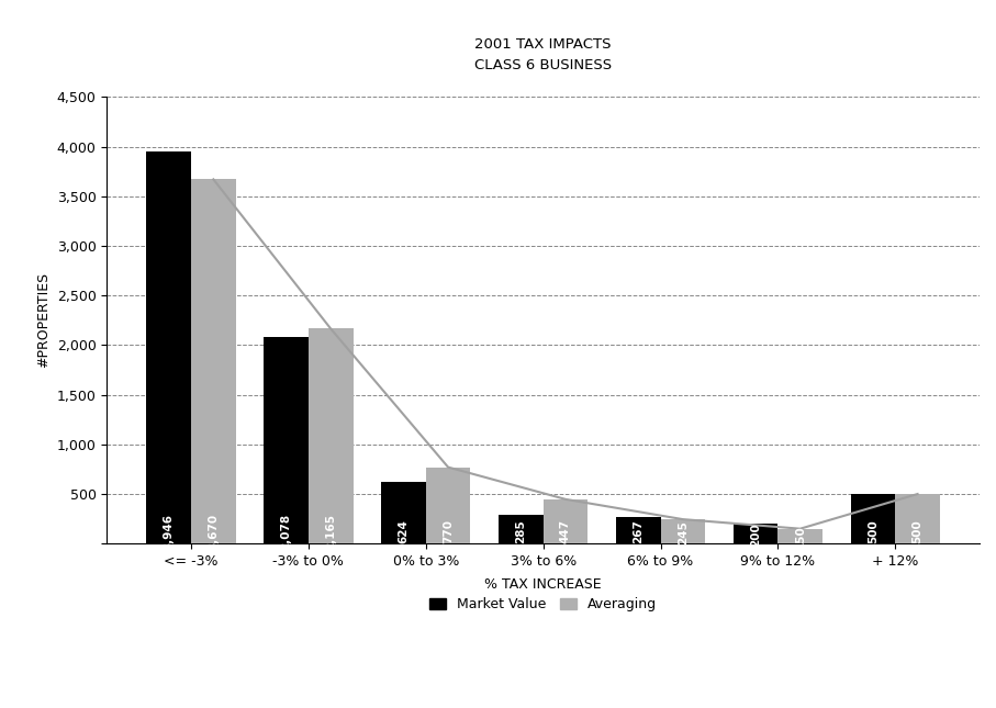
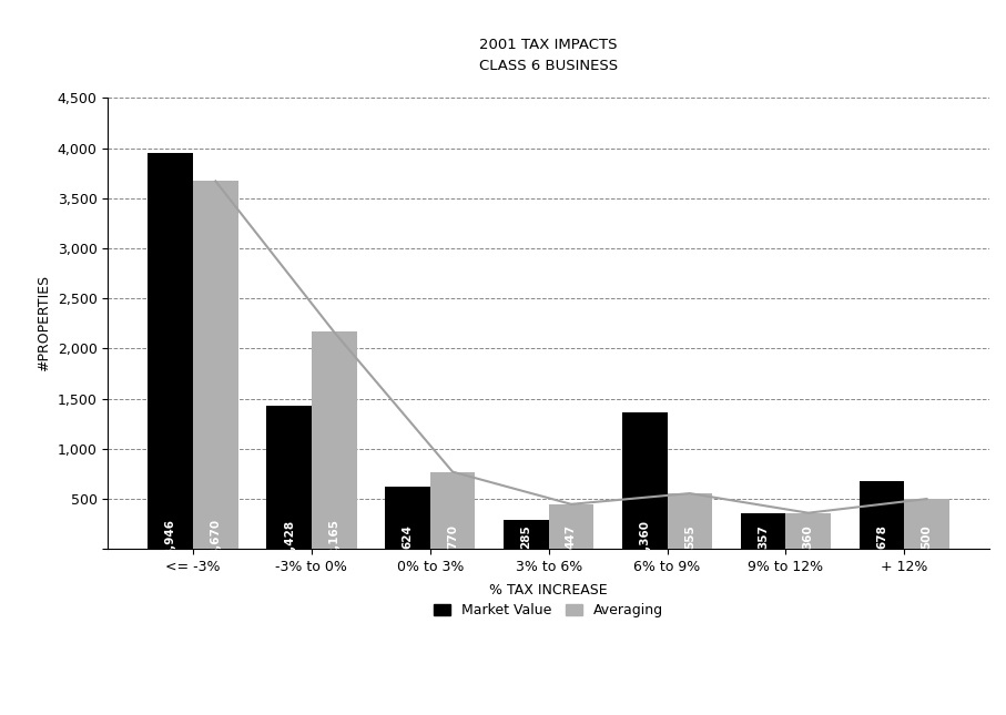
Market Value/-3% to 0%: 2,078 -> 1,428
Market Value/6% to 9%: 267 -> 1,360
Averaging/6% to 9%: 245 -> 555
Market Value/9% to 12%: 200 -> 357
Averaging/9% to 12%: 150 -> 360
Market Value/+ 12%: 500 -> 678
